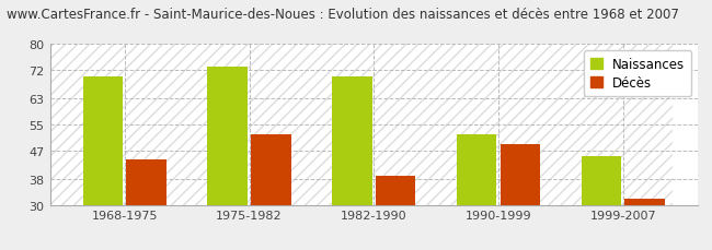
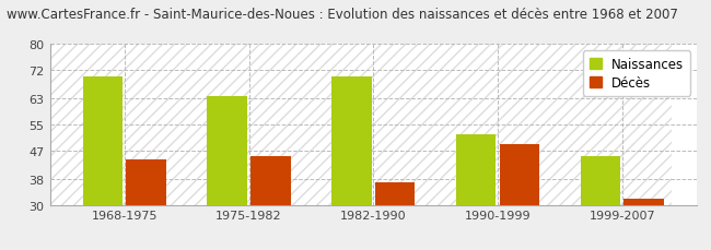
Naissances/1975-1982: 73 -> 64
Décès/1975-1982: 52 -> 45
Décès/1982-1990: 39 -> 37
